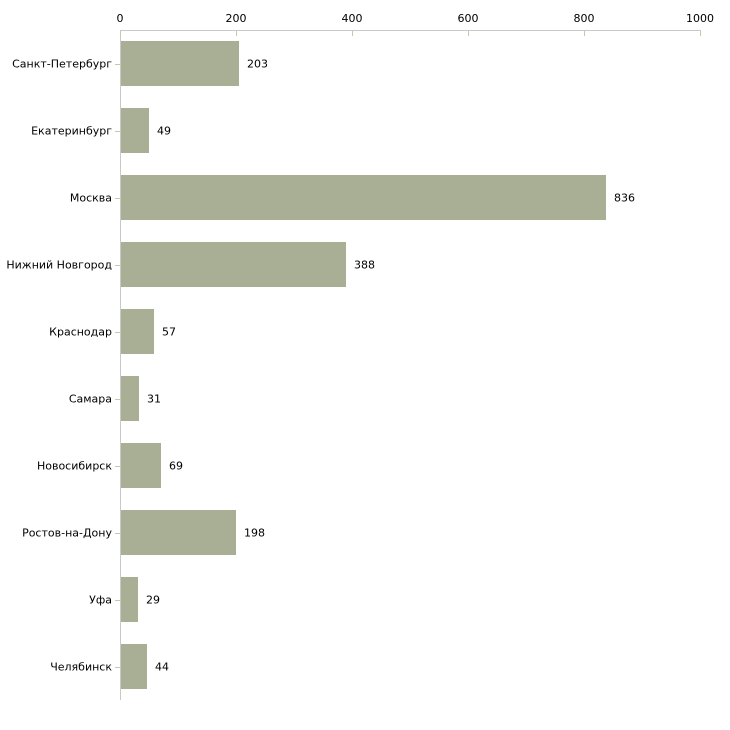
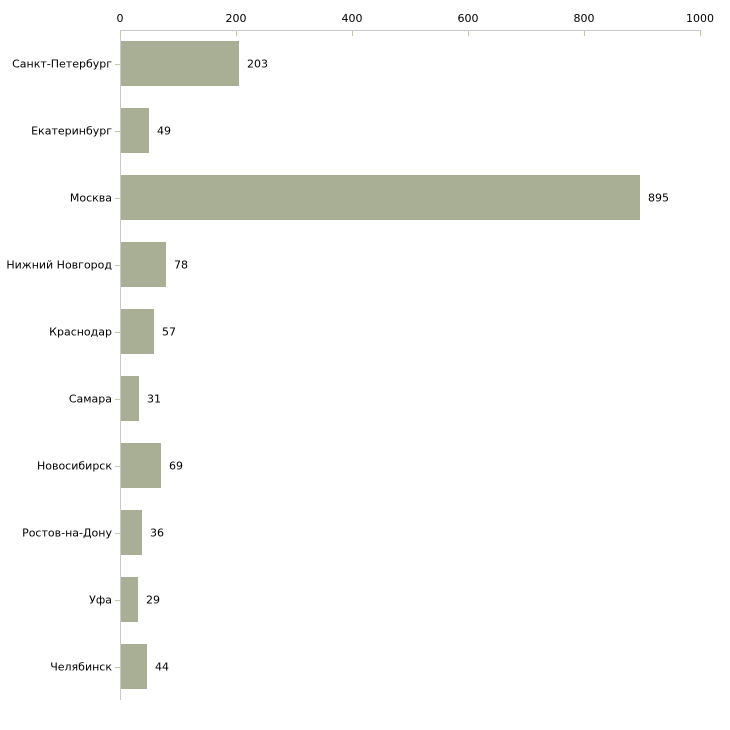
Москва: 836 -> 895
Нижний Новгород: 388 -> 78
Ростов-на-Дону: 198 -> 36
